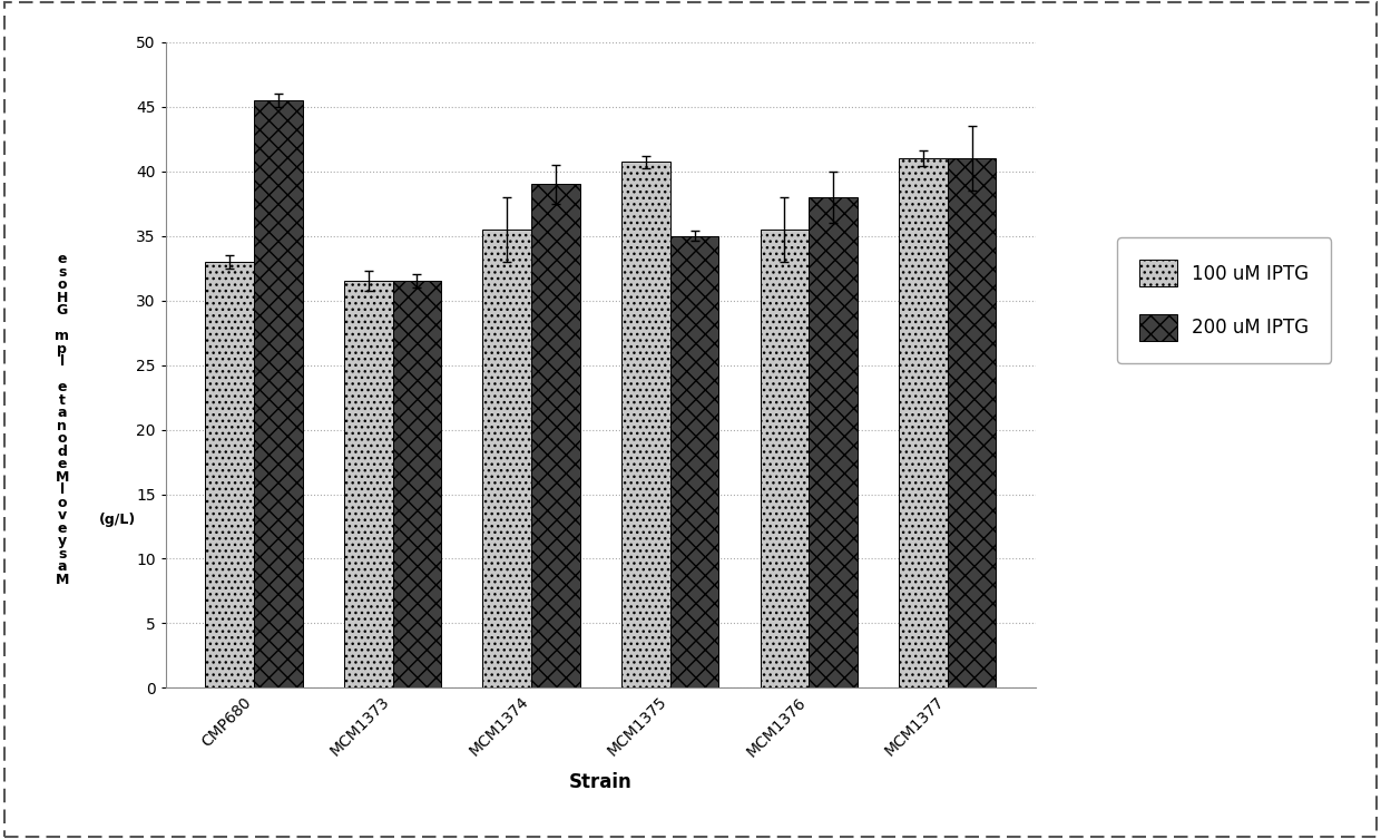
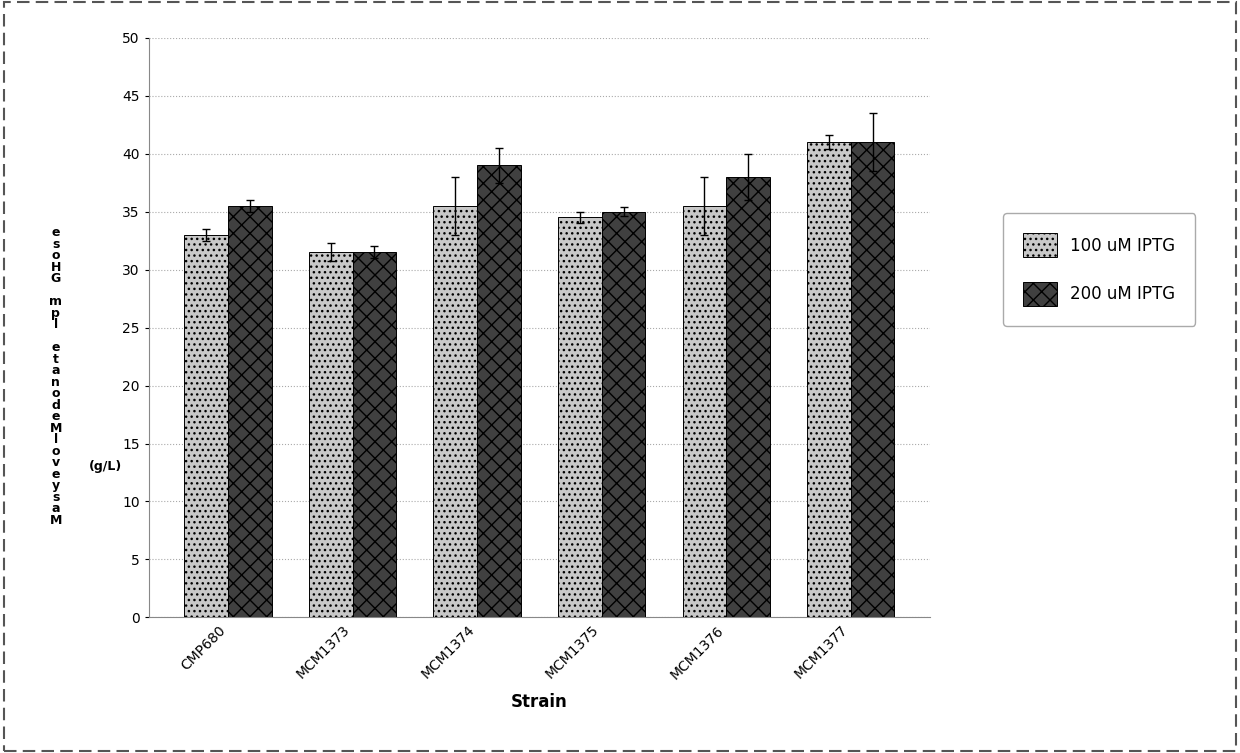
200 uM IPTG/CMP680: 45.5 -> 35.5
100 uM IPTG/MCM1375: 40.7 -> 34.5
